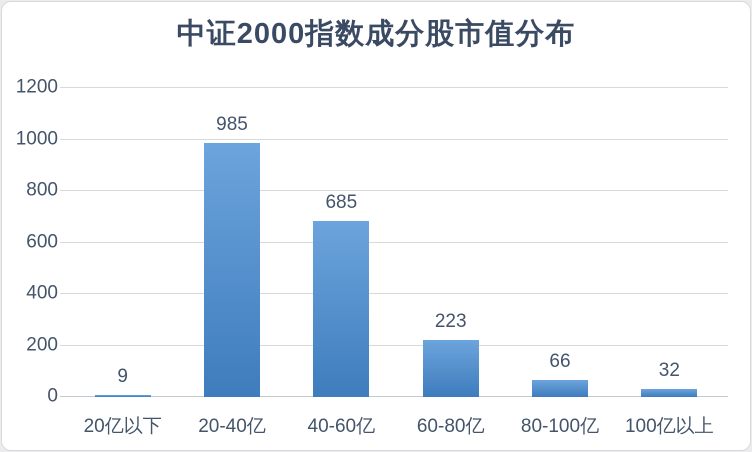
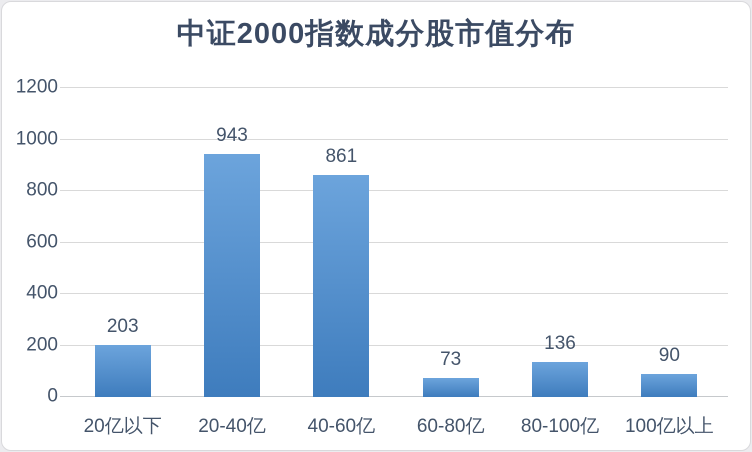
20亿以下: 9 -> 203
20-40亿: 985 -> 943
40-60亿: 685 -> 861
60-80亿: 223 -> 73
80-100亿: 66 -> 136
100亿以上: 32 -> 90
